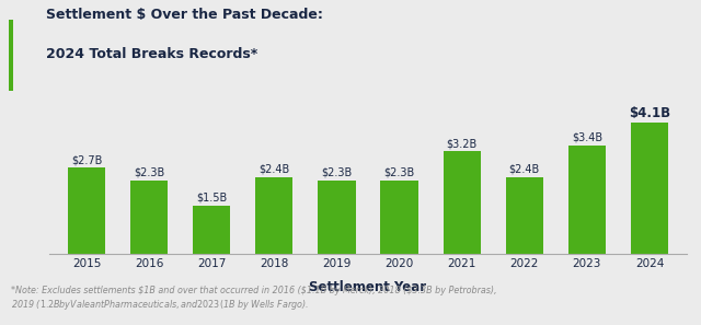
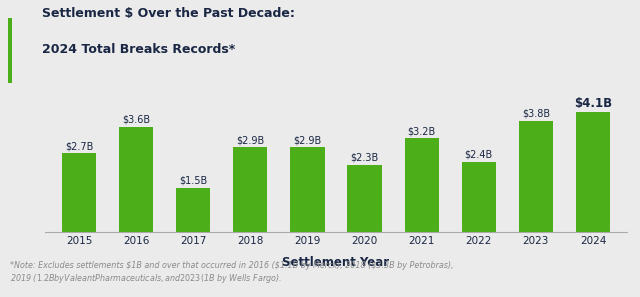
2016: $2.3B -> $3.6B
2018: $2.4B -> $2.9B
2019: $2.3B -> $2.9B
2023: $3.4B -> $3.8B
